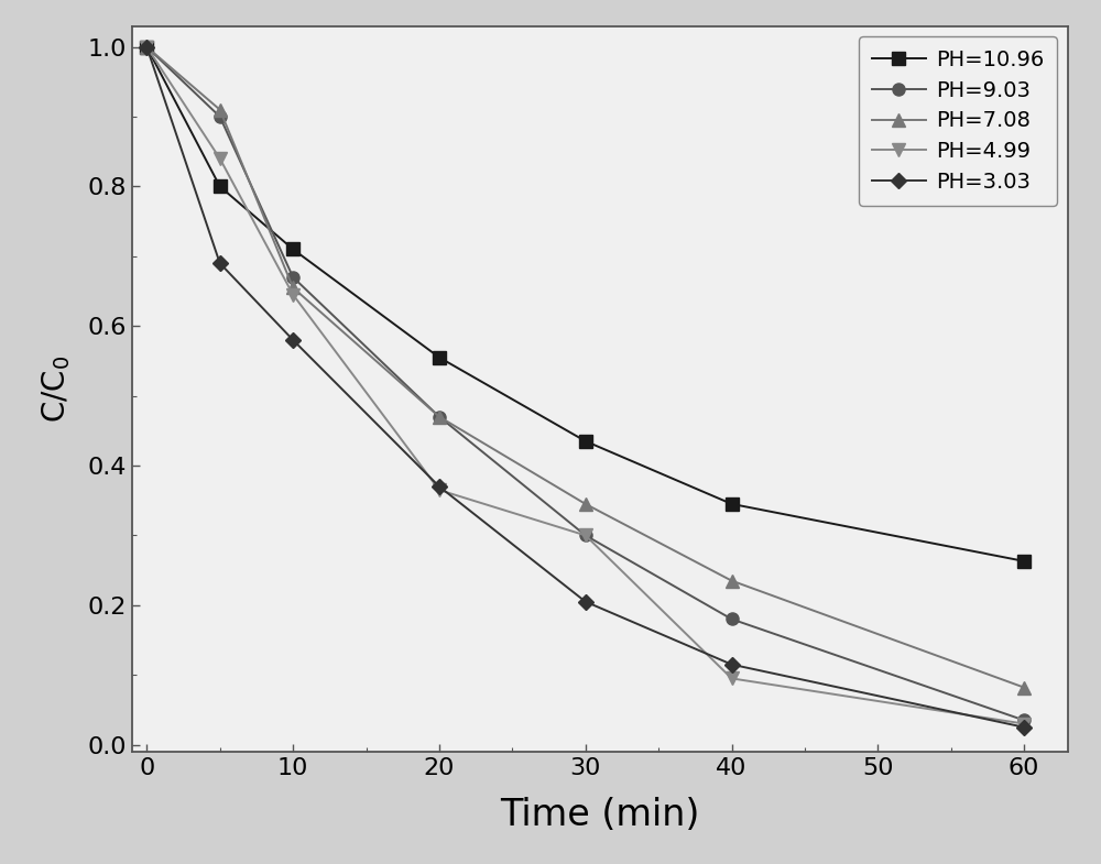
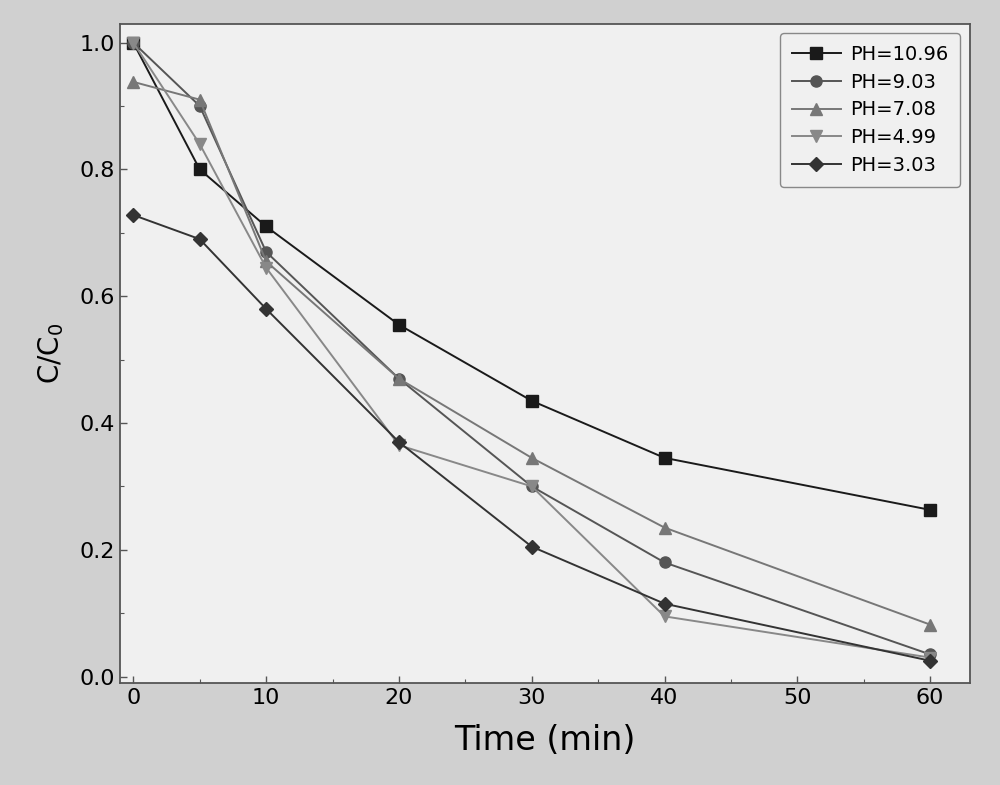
PH=7.08/0: 1.000 -> 0.938
PH=3.03/0: 1.000 -> 0.728
